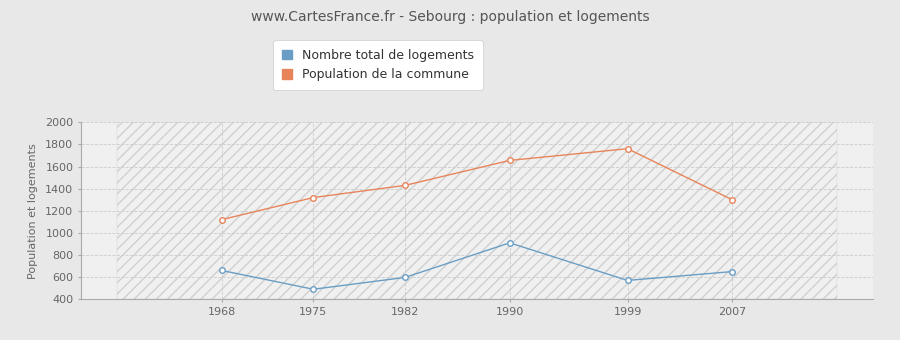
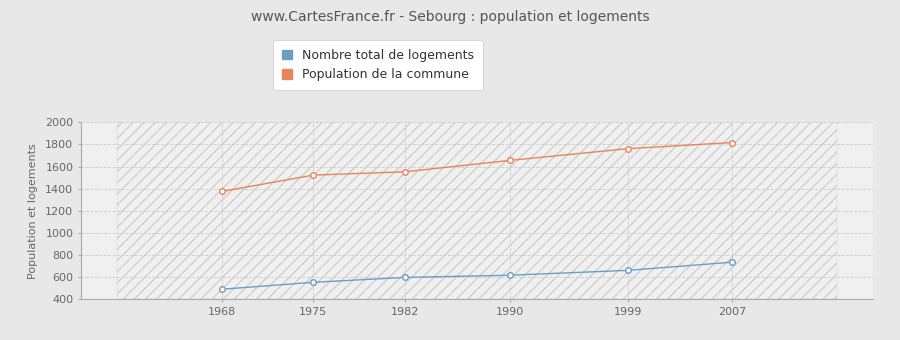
Nombre total de logements/1968: 660 -> 490
Population de la commune/1968: 1120 -> 1380
Nombre total de logements/1975: 490 -> 550
Population de la commune/1975: 1320 -> 1520
Population de la commune/1982: 1430 -> 1550
Nombre total de logements/1990: 910 -> 620
Nombre total de logements/1999: 570 -> 660
Nombre total de logements/2007: 650 -> 740
Population de la commune/2007: 1300 -> 1820
